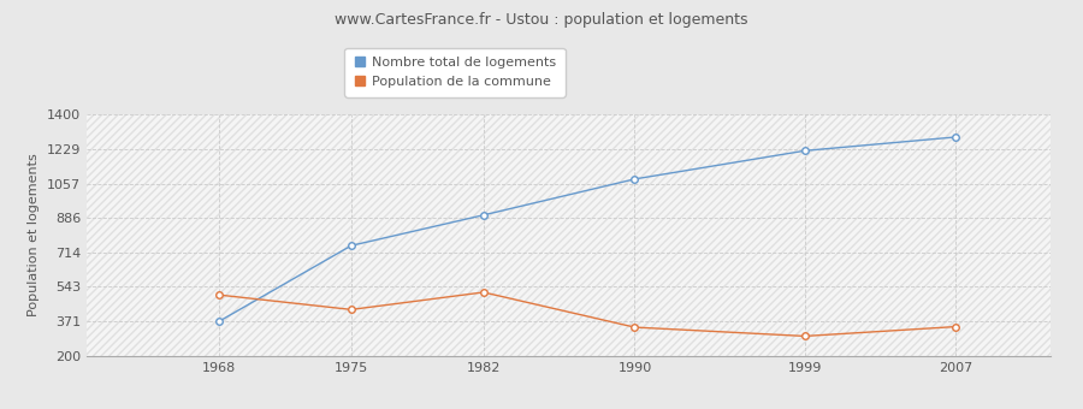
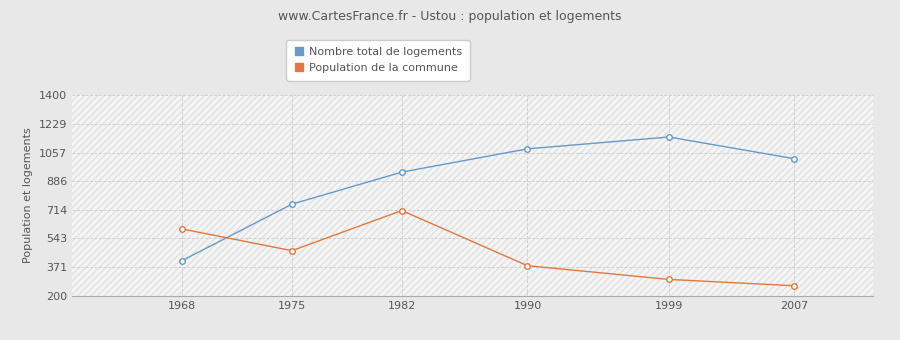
Nombre total de logements/1968: 370 -> 410
Population de la commune/1968: 500 -> 600
Population de la commune/1975: 430 -> 470
Nombre total de logements/1982: 900 -> 940
Population de la commune/1982: 520 -> 710
Population de la commune/1990: 340 -> 380
Nombre total de logements/1999: 1220 -> 1150
Nombre total de logements/2007: 1290 -> 1020
Population de la commune/2007: 340 -> 260
